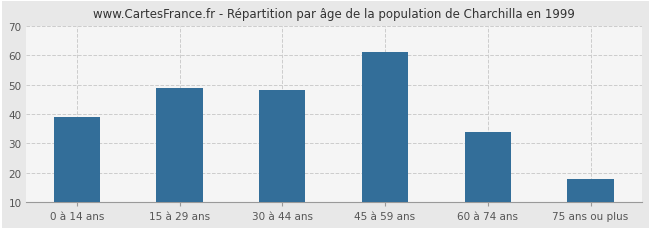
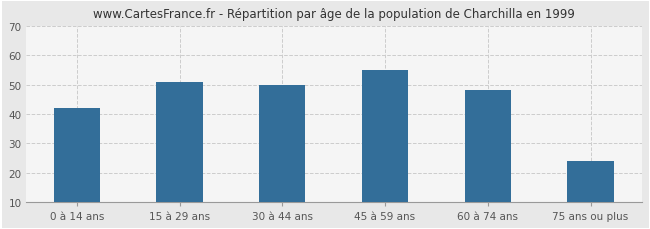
0 à 14 ans: 39 -> 42
15 à 29 ans: 49 -> 51
30 à 44 ans: 48 -> 50
45 à 59 ans: 61 -> 55
60 à 74 ans: 34 -> 48
75 ans ou plus: 18 -> 24
